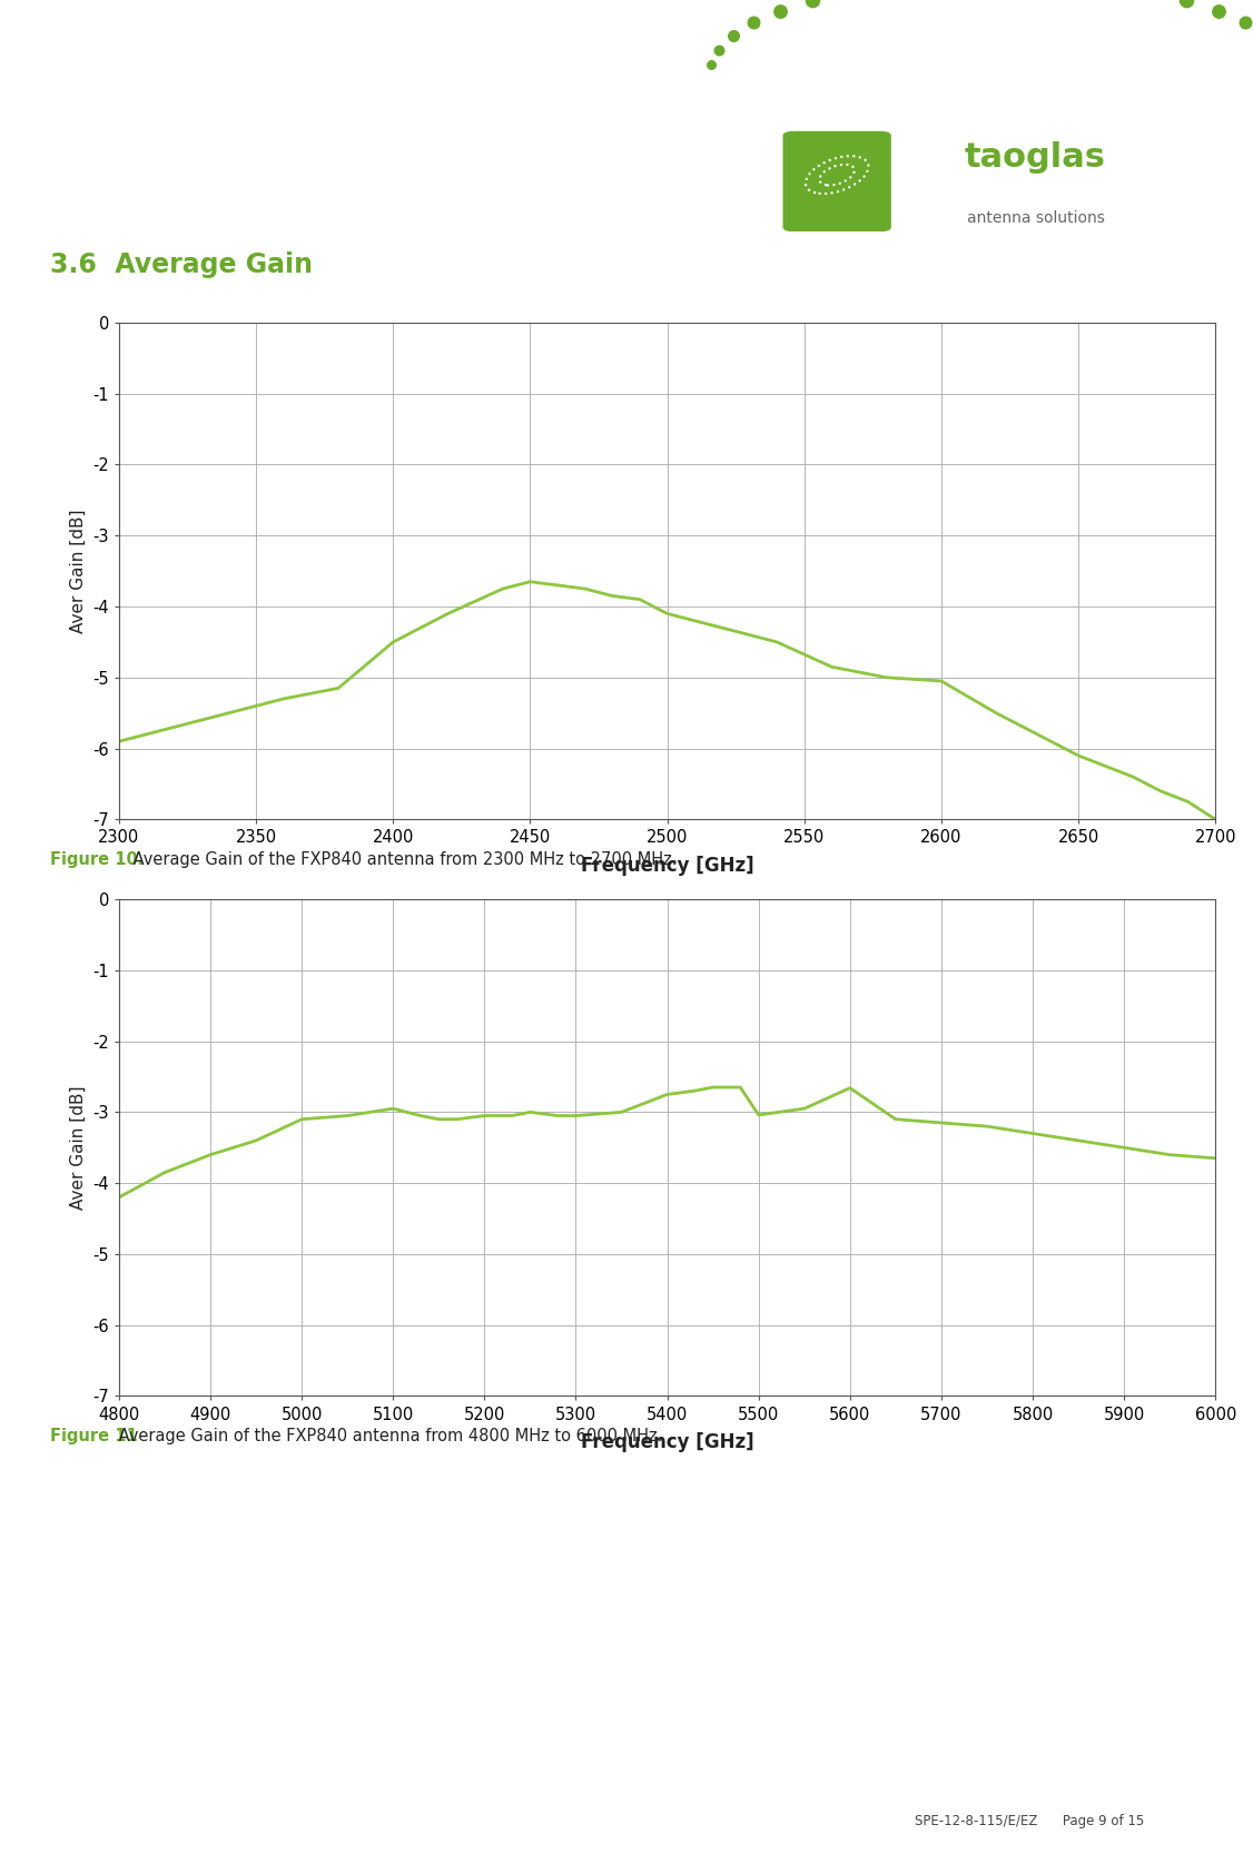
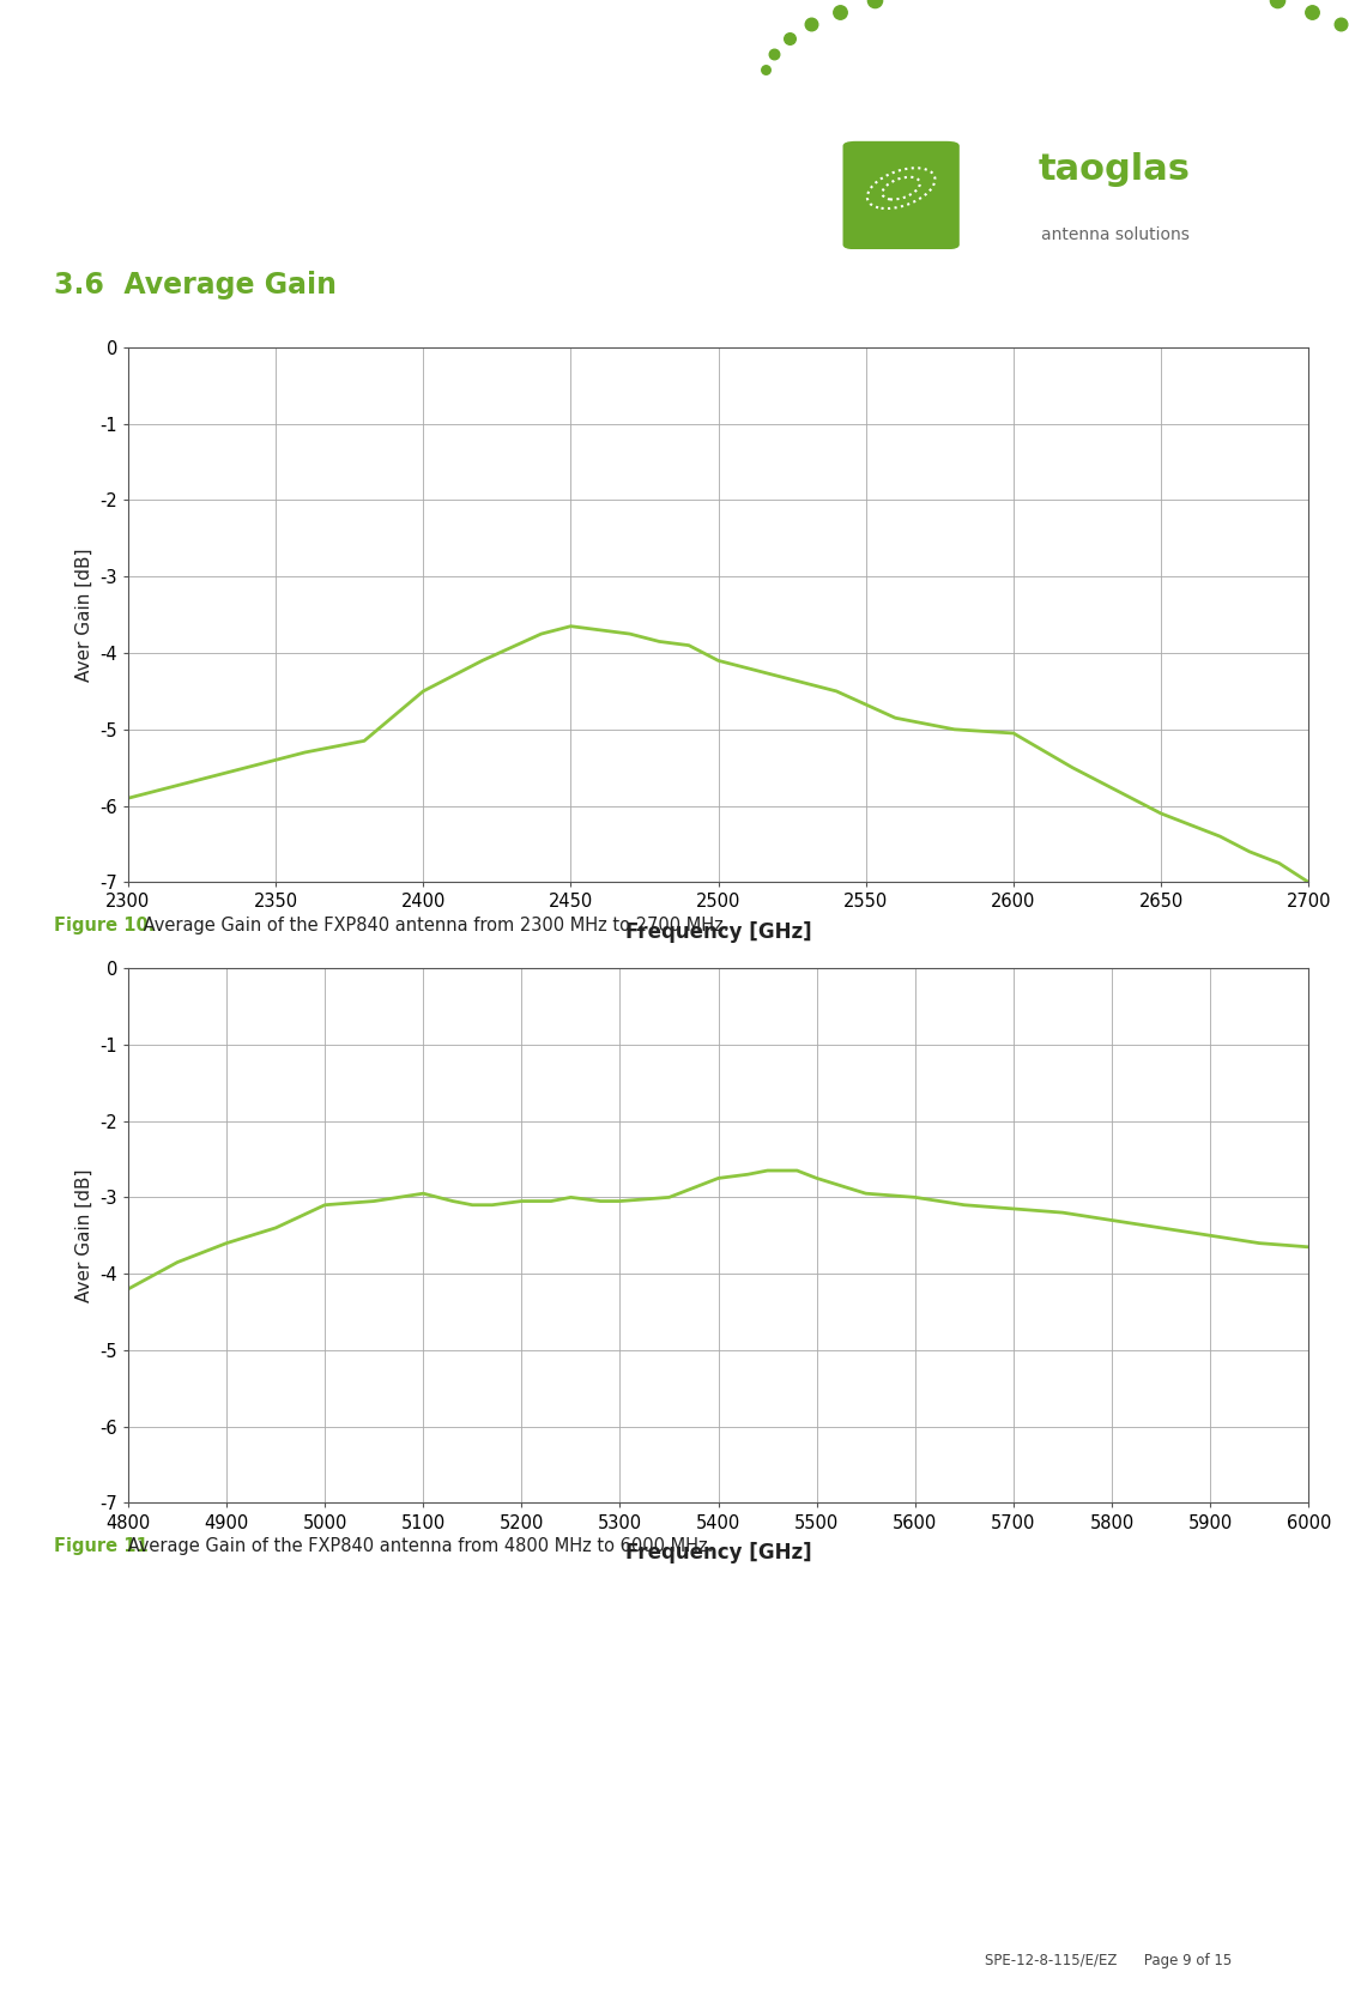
5500: -3.04 -> -2.75
5600: -2.66 -> -3.00
